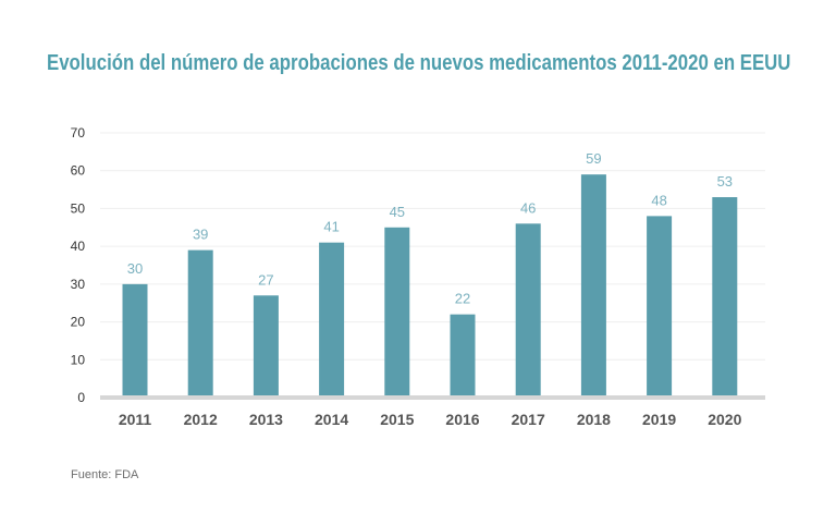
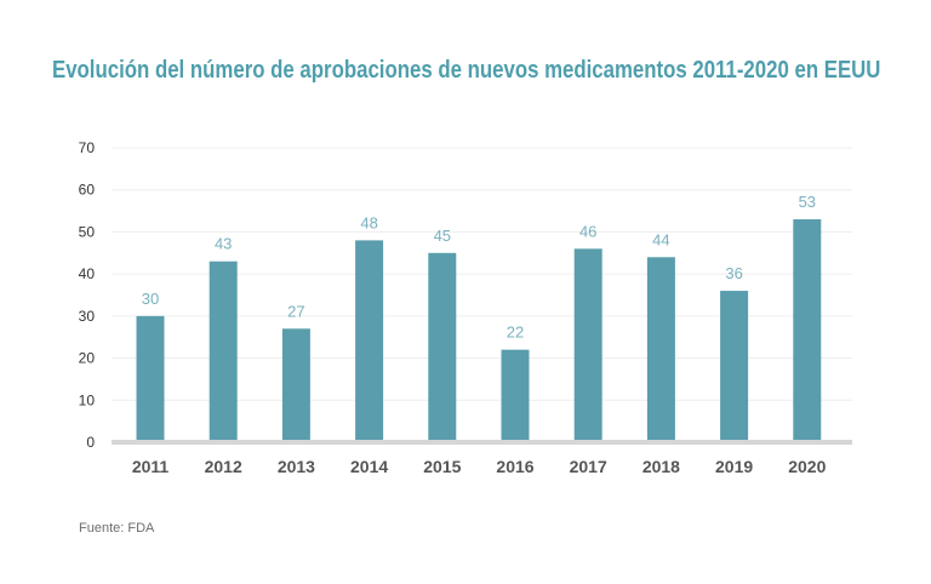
2012: 39 -> 43
2014: 41 -> 48
2018: 59 -> 44
2019: 48 -> 36
